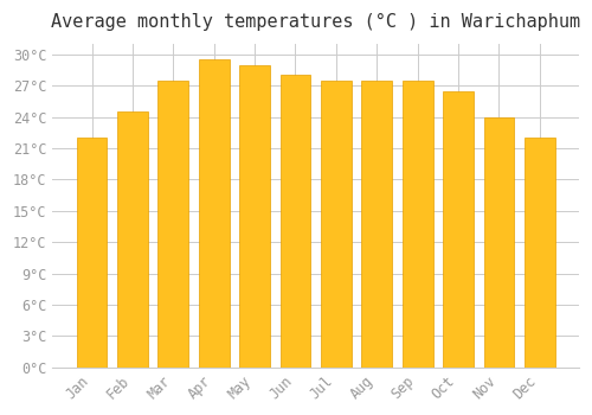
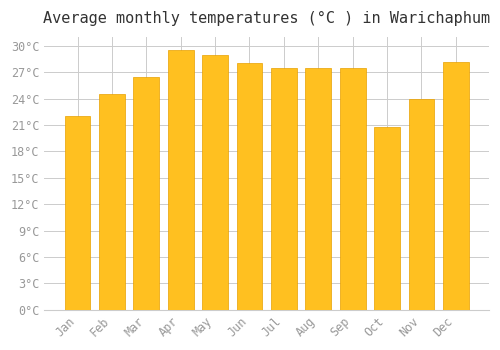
Mar: 27.5°C -> 26.4°C
Oct: 26.5°C -> 20.8°C
Dec: 22.0°C -> 28.2°C
